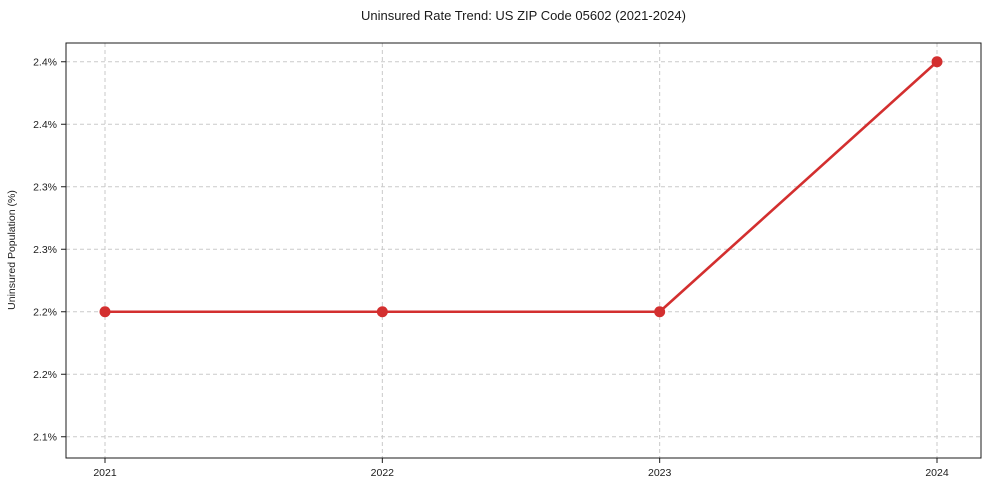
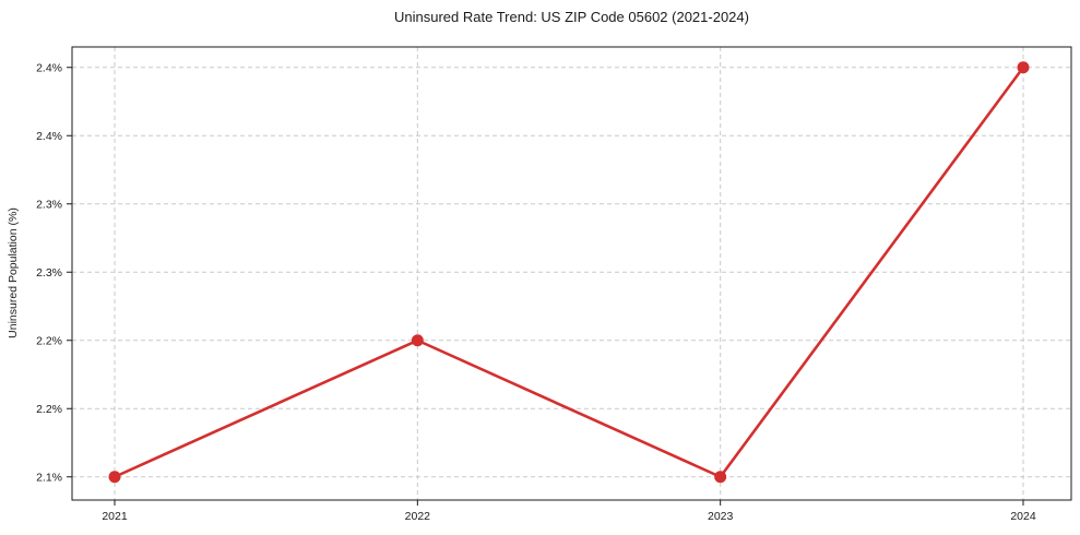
2021: 2.2% -> 2.1%
2023: 2.2% -> 2.1%
